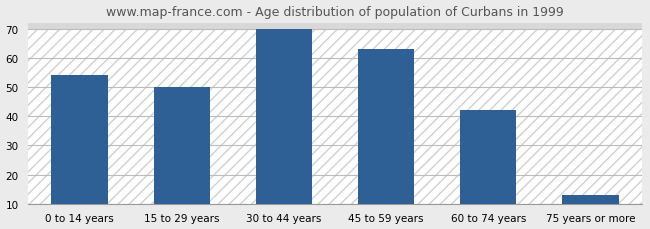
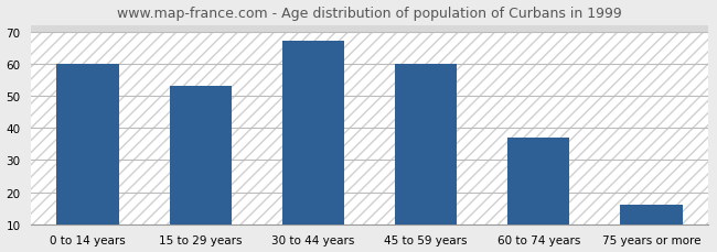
0 to 14 years: 54 -> 60
15 to 29 years: 50 -> 53
30 to 44 years: 70 -> 67
45 to 59 years: 63 -> 60
60 to 74 years: 42 -> 37
75 years or more: 13 -> 16
